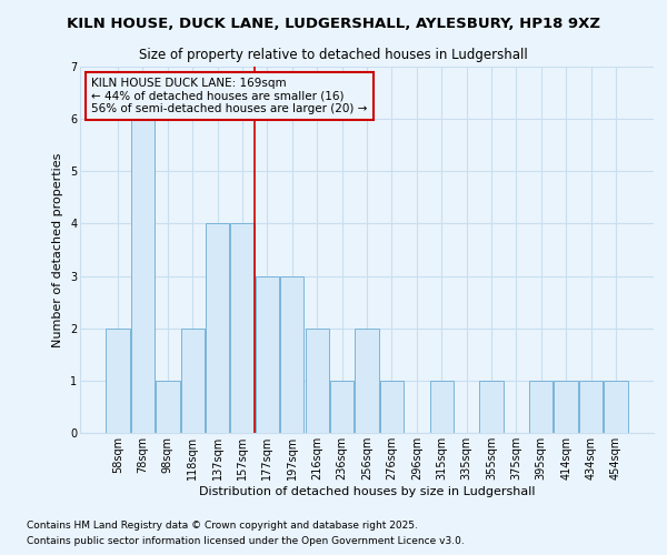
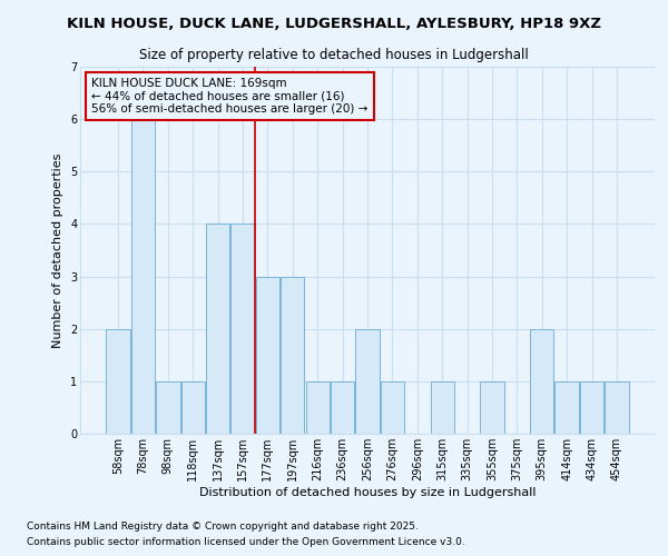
118sqm: 2 -> 1
216sqm: 2 -> 1
395sqm: 1 -> 2
